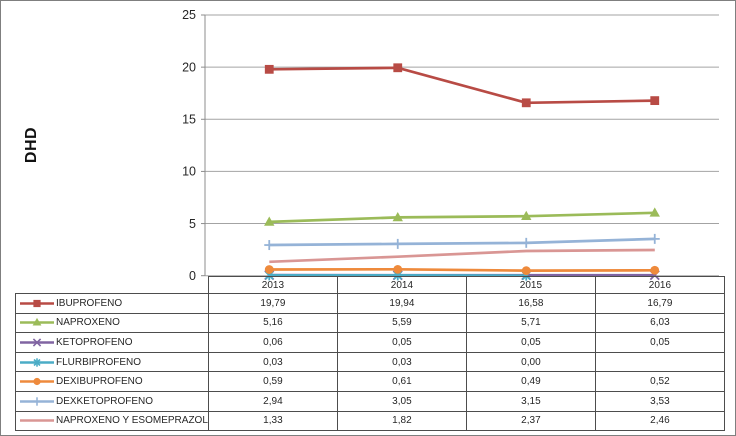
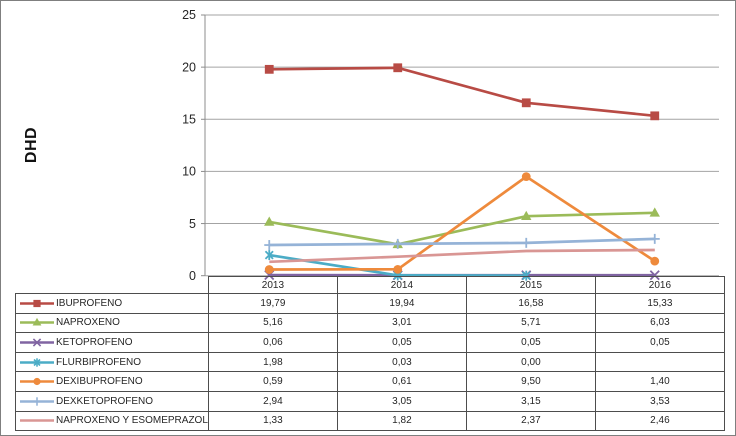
FLURBIPROFENO/2013: 0,03 -> 1,98
NAPROXENO/2014: 5,59 -> 3,01
DEXIBUPROFENO/2015: 0,49 -> 9,50
IBUPROFENO/2016: 16,79 -> 15,33
DEXIBUPROFENO/2016: 0,52 -> 1,40
